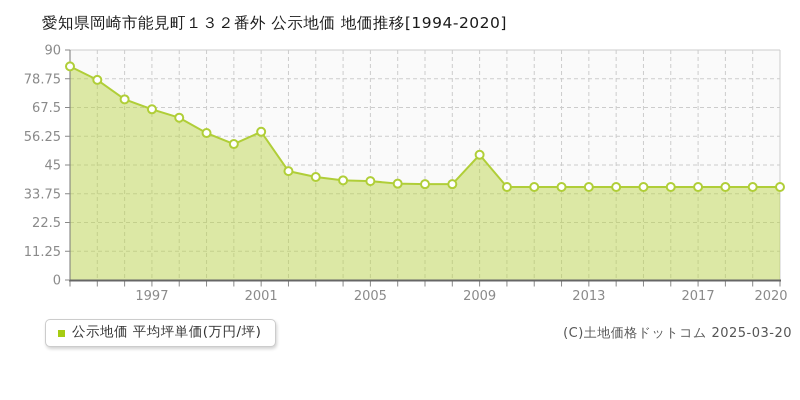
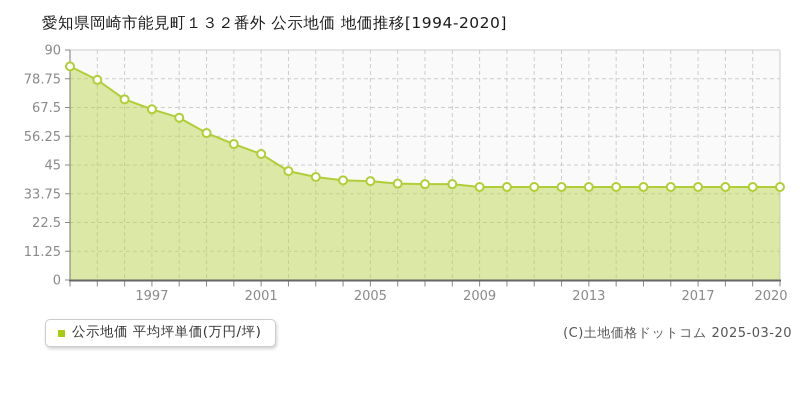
2001: 58 -> 49
2009: 49 -> 36
